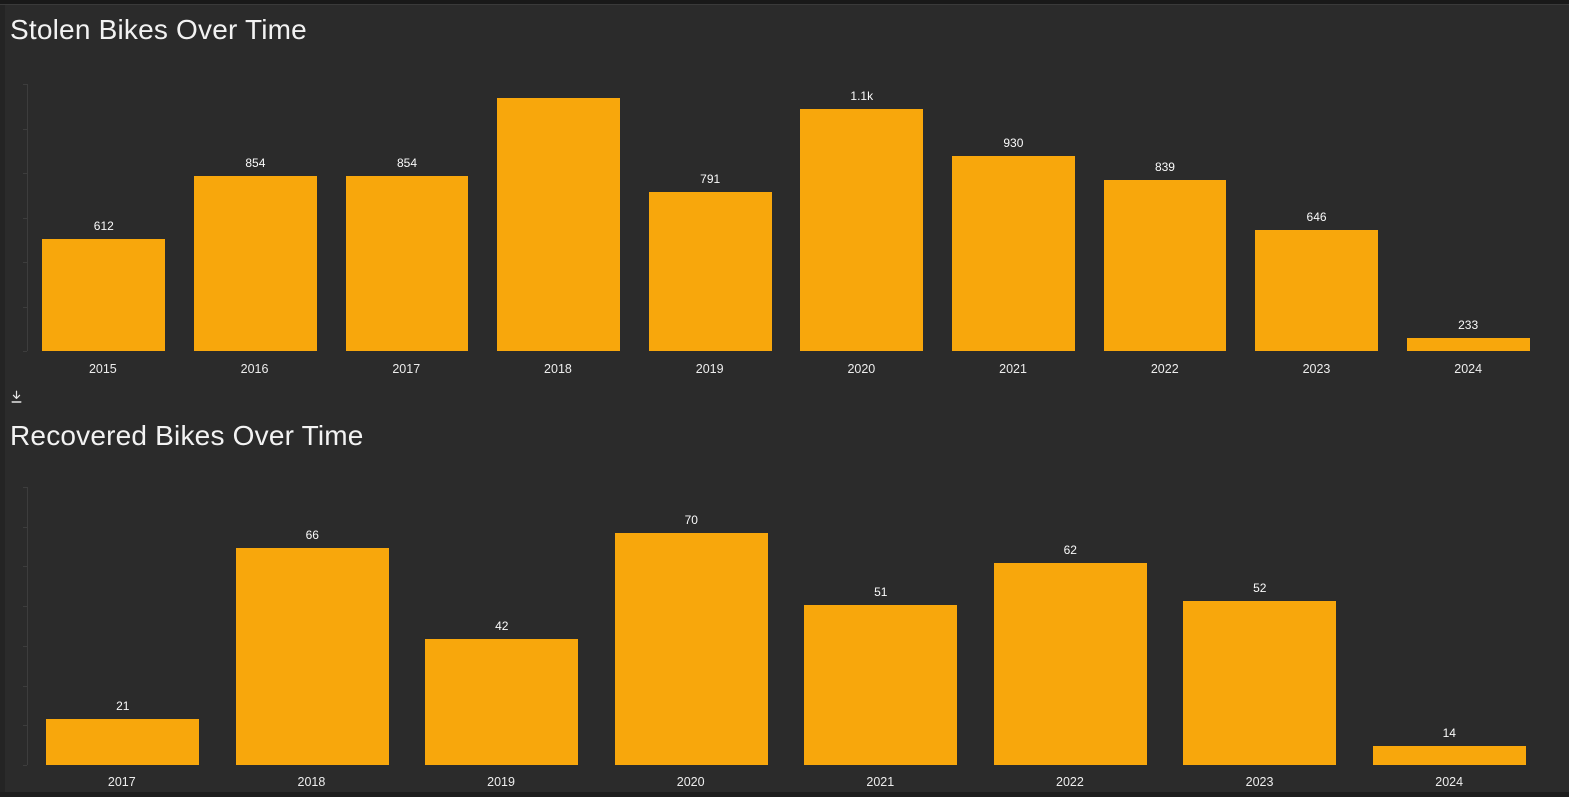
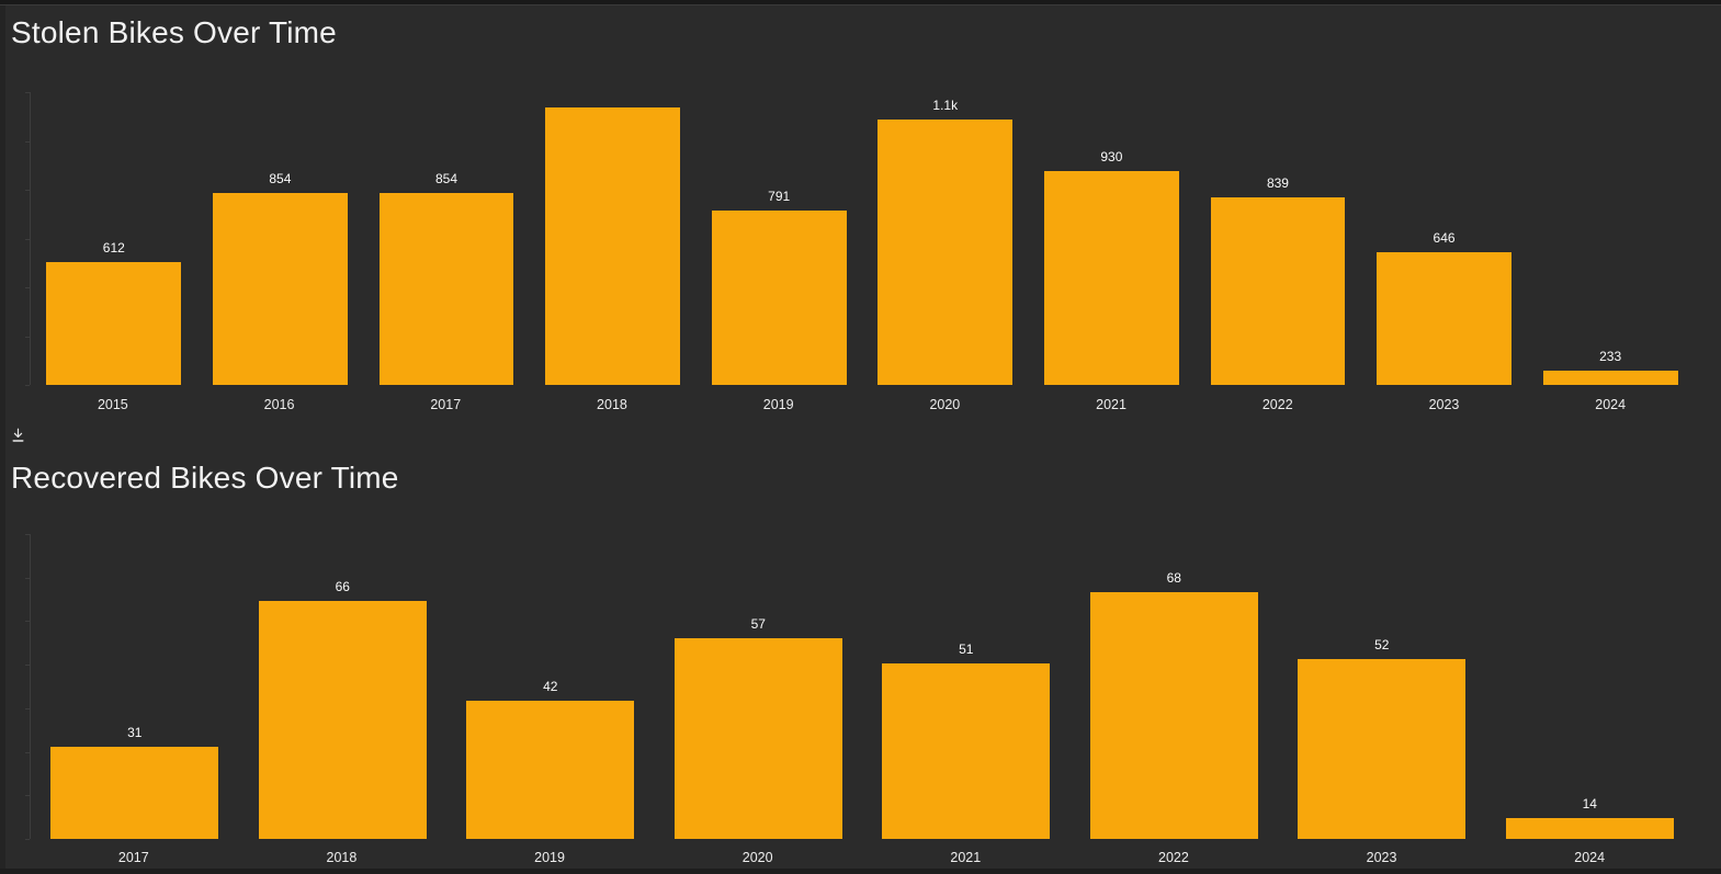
Recovered Bikes Over Time/2017: 21 -> 31
Recovered Bikes Over Time/2020: 70 -> 57
Recovered Bikes Over Time/2022: 62 -> 68
